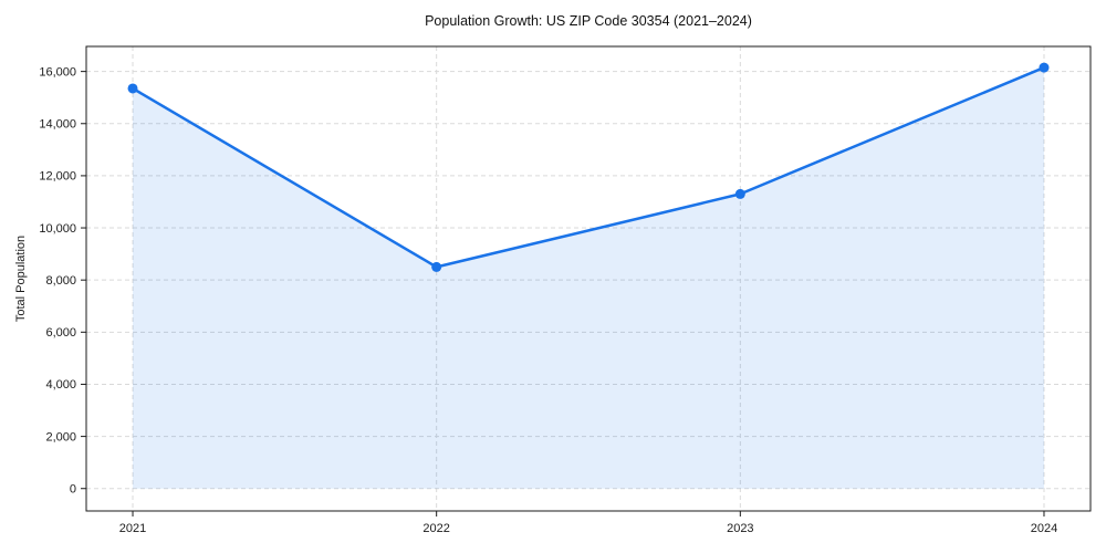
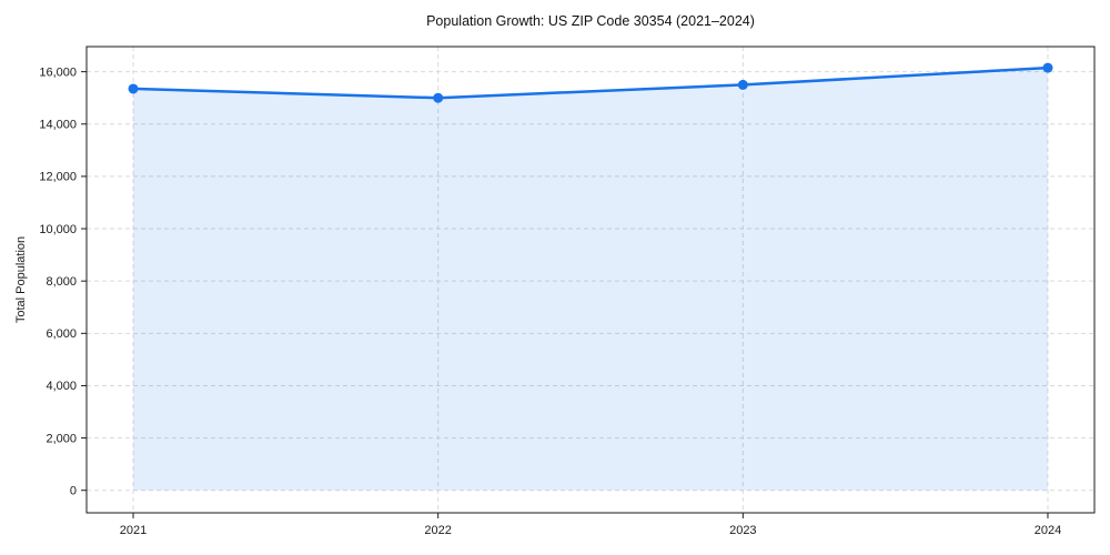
2022: 8500 -> 15000
2023: 11300 -> 15500
